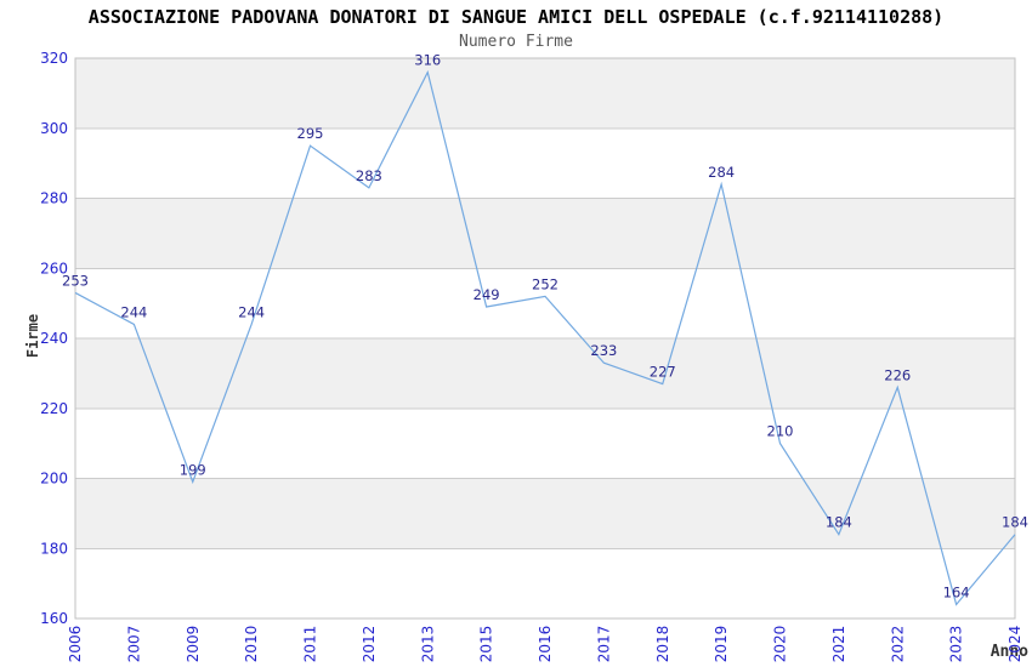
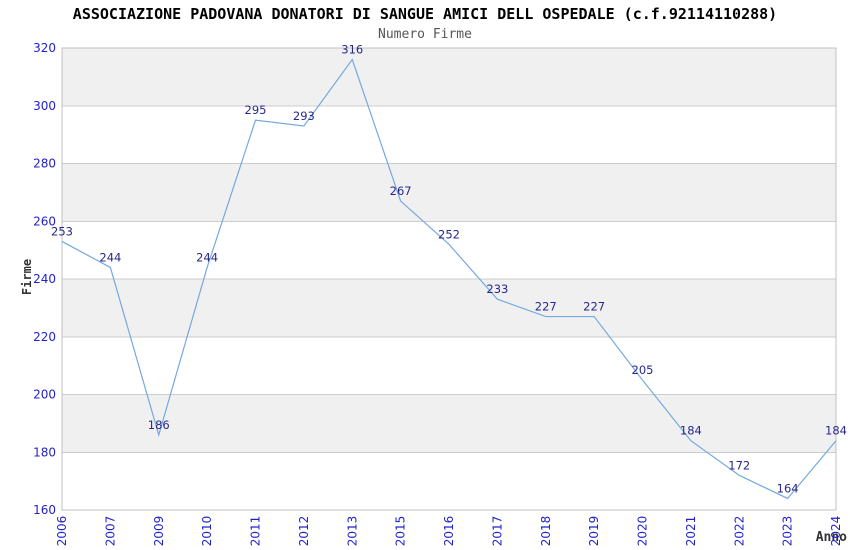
2009: 199 -> 186
2012: 283 -> 293
2015: 249 -> 267
2019: 284 -> 227
2020: 210 -> 205
2022: 226 -> 172
